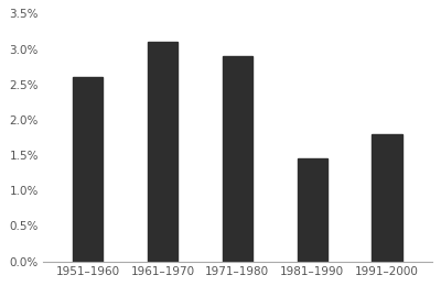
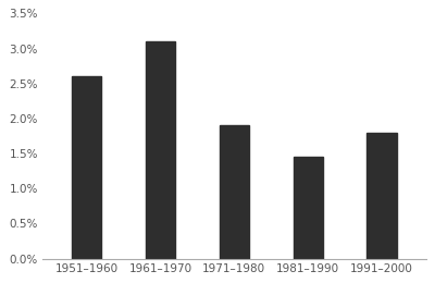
1971–1980: 2.90% -> 1.90%
